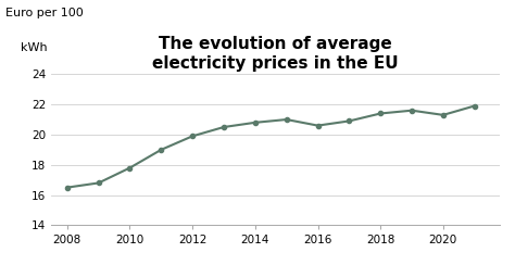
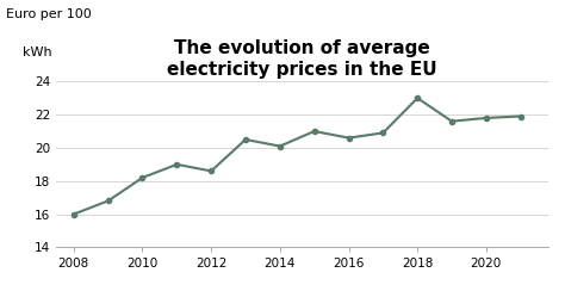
2008: 16.5 -> 16.0
2010: 17.8 -> 18.2
2012: 19.9 -> 18.6
2014: 20.8 -> 20.1
2018: 21.4 -> 23.0
2020: 21.3 -> 21.8
